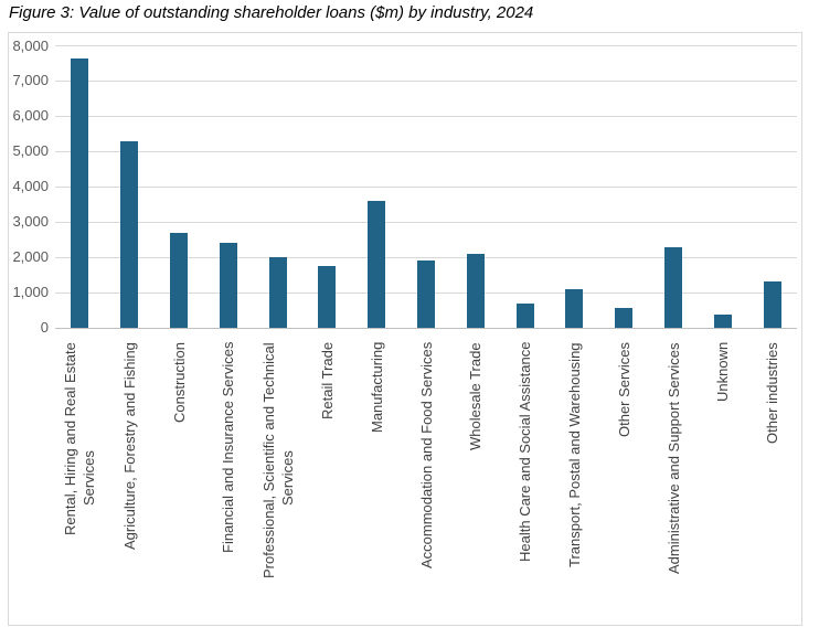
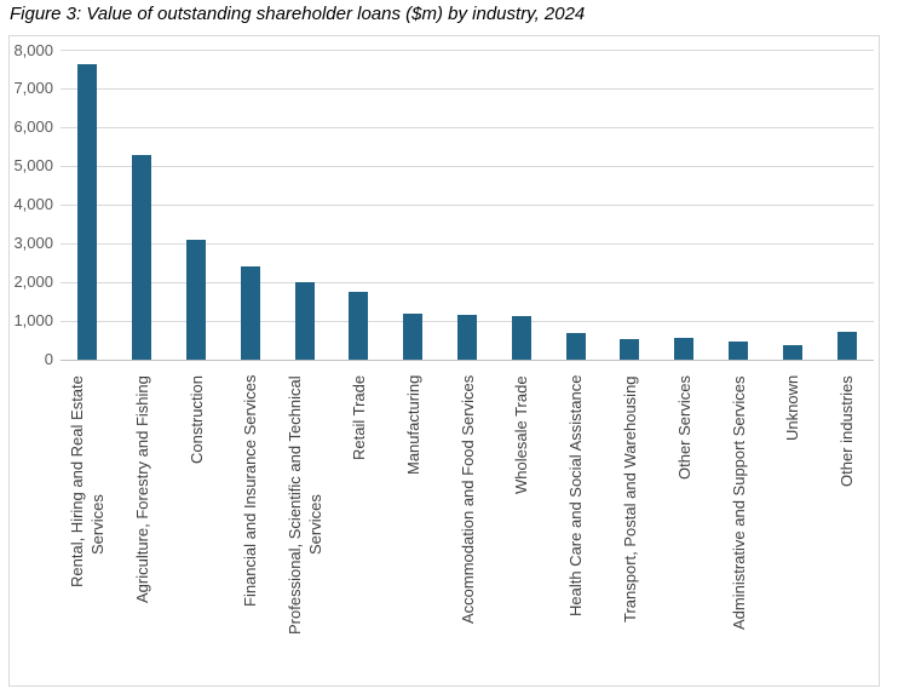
Construction: 2700 -> 3100
Manufacturing: 3600 -> 1200
Accommodation and Food Services: 1900 -> 1200
Wholesale Trade: 2100 -> 1100
Transport, Postal and Warehousing: 1100 -> 500
Administrative and Support Services: 2300 -> 500
Other industries: 1300 -> 700
